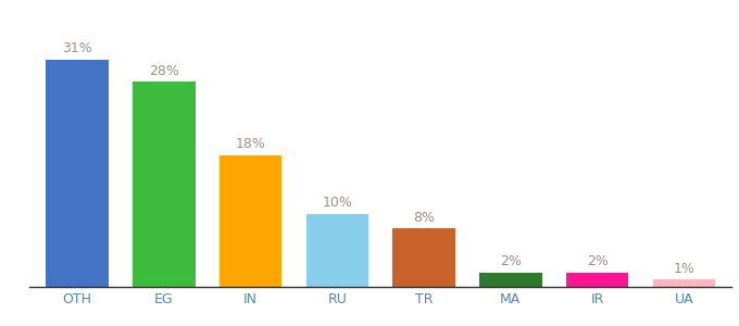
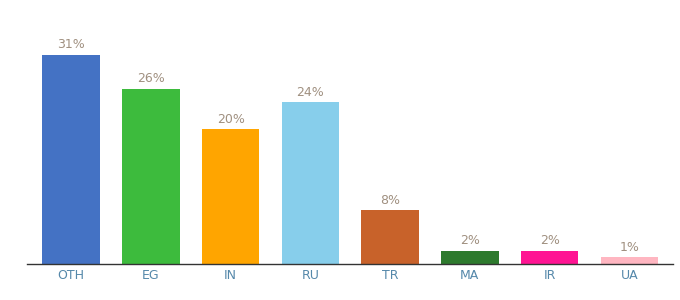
EG: 28% -> 26%
IN: 18% -> 20%
RU: 10% -> 24%
